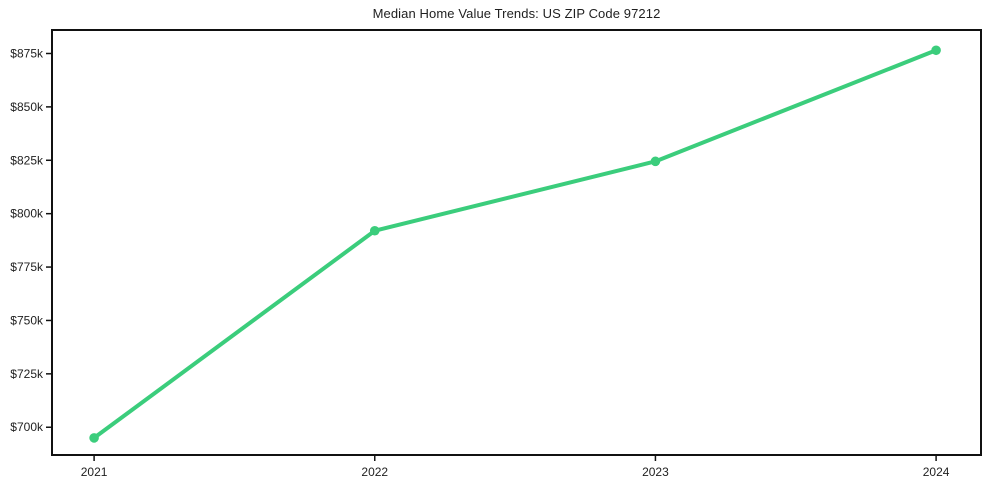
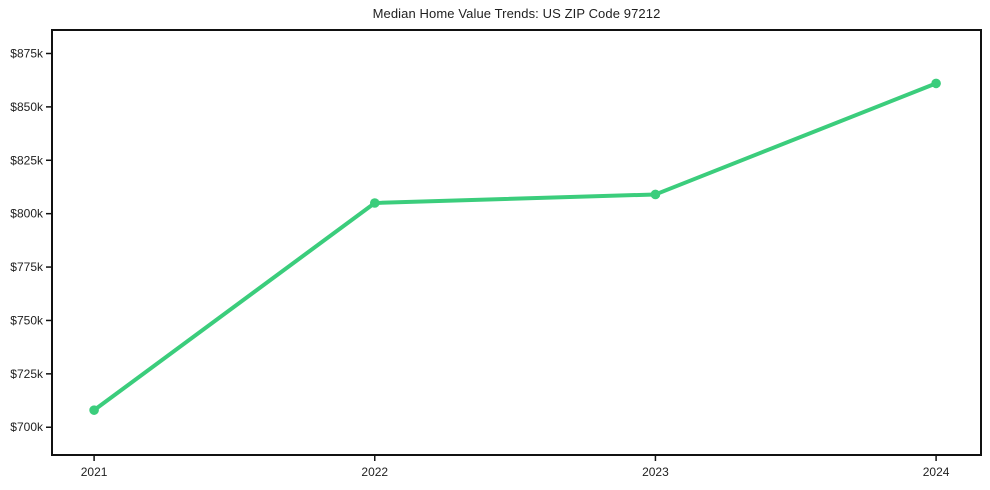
2021: $695k -> $708k
2022: $792k -> $805k
2023: $824k -> $809k
2024: $876k -> $861k
